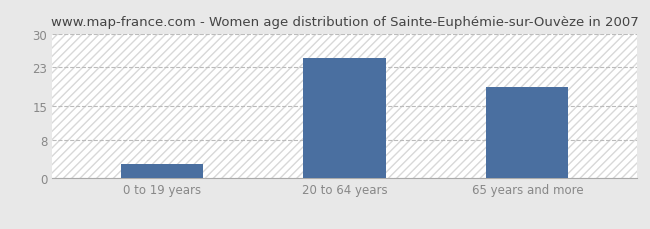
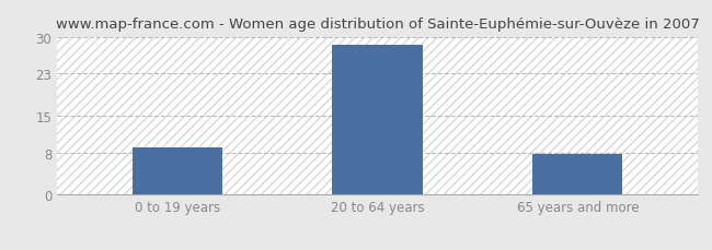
0 to 19 years: 3.0 -> 9.0
20 to 64 years: 25.0 -> 28.5
65 years and more: 19.0 -> 7.8
